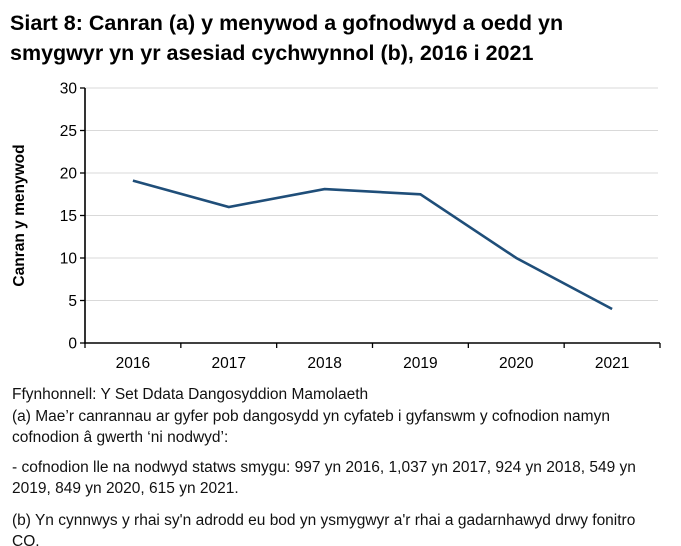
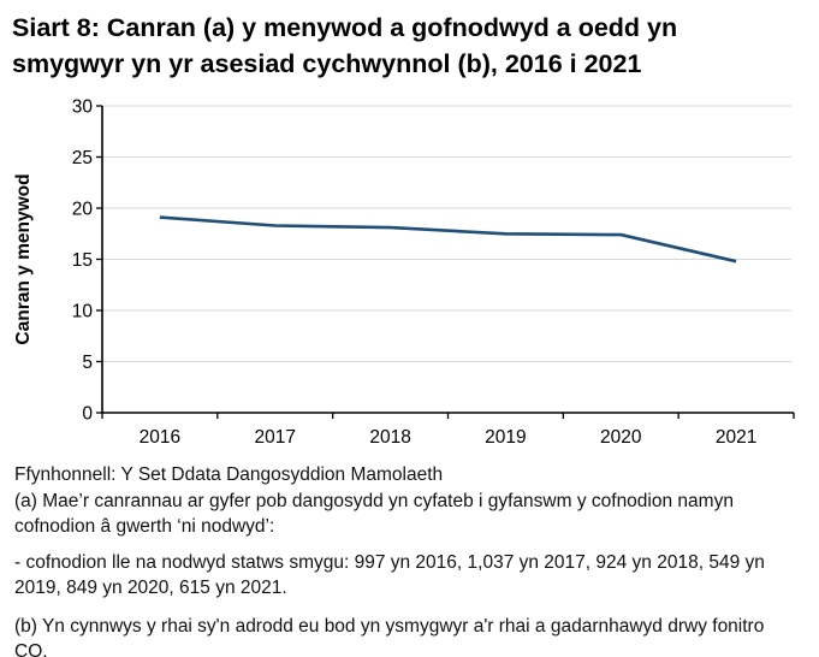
2017: 16 -> 18
2020: 10 -> 17
2021: 4 -> 15
